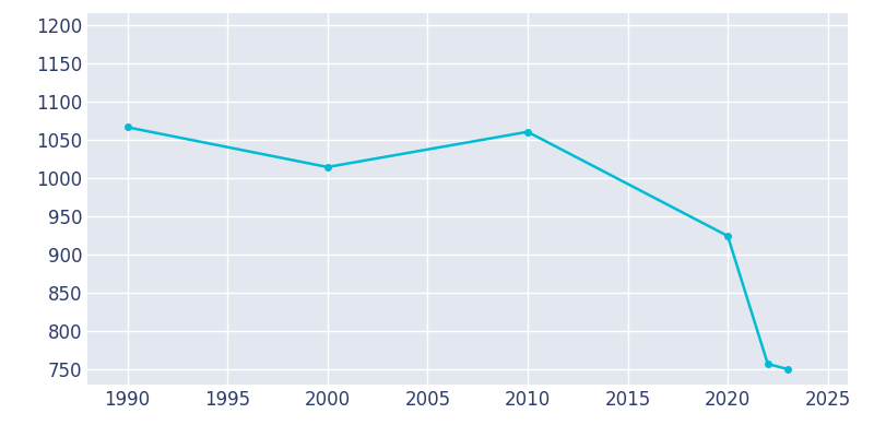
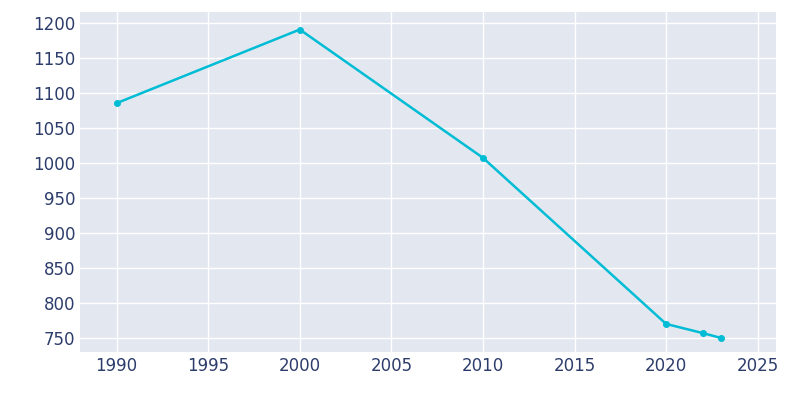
1990: 1066 -> 1085
2000: 1014 -> 1190
2010: 1060 -> 1007
2020: 924 -> 770
